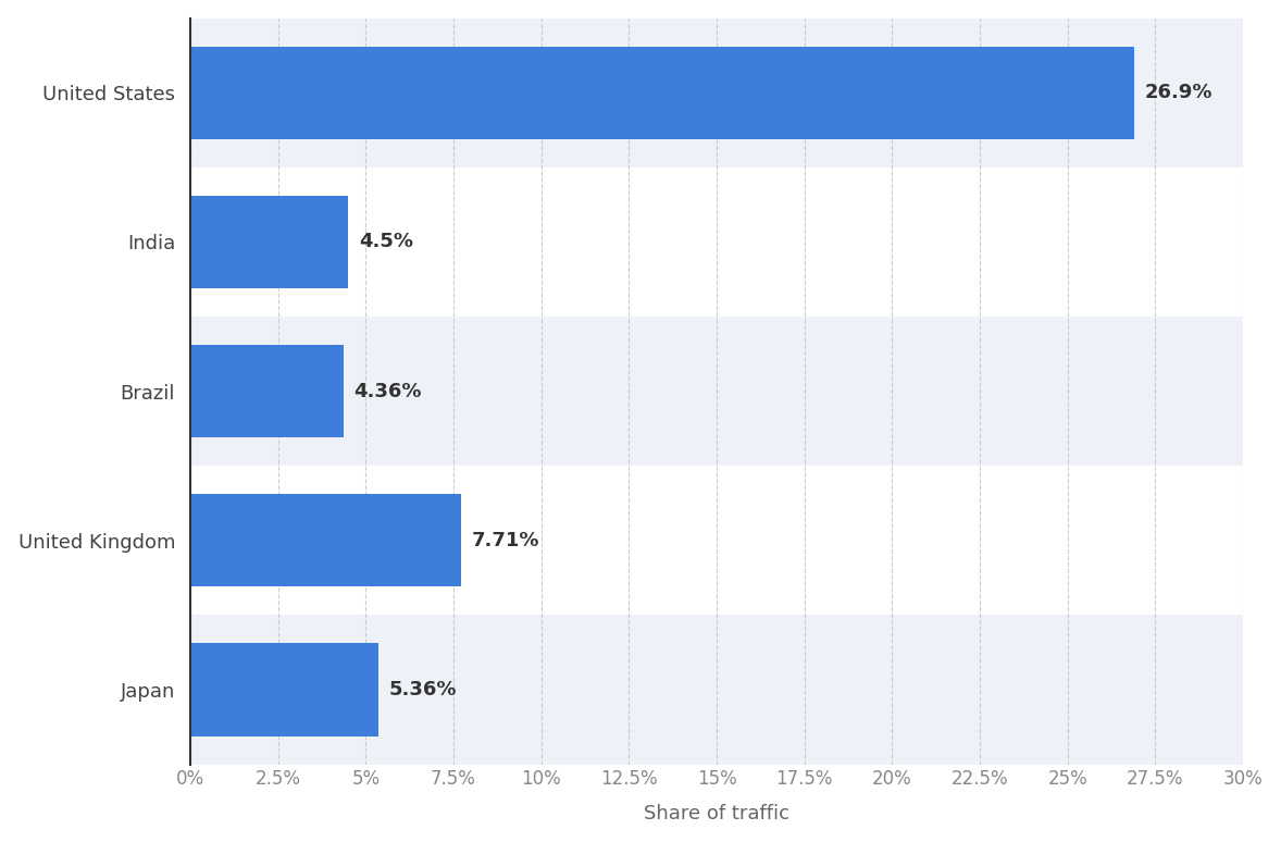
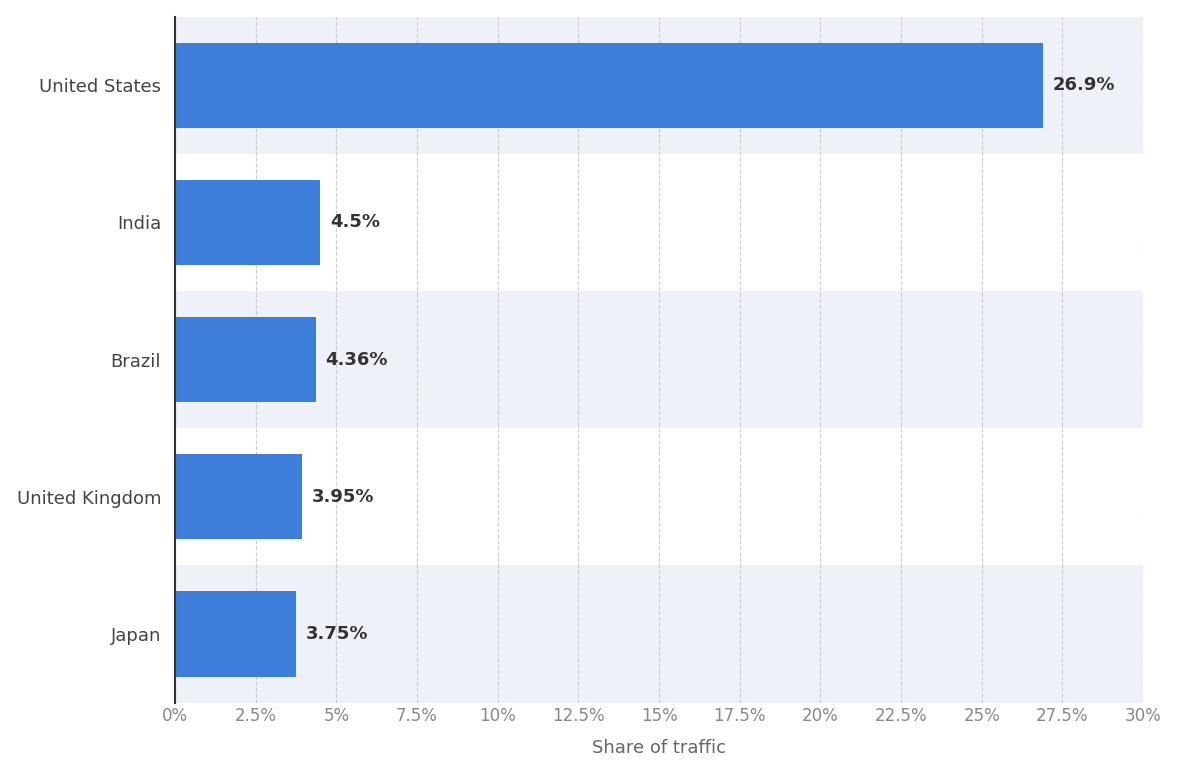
United Kingdom: 7.71% -> 3.95%
Japan: 5.36% -> 3.75%
